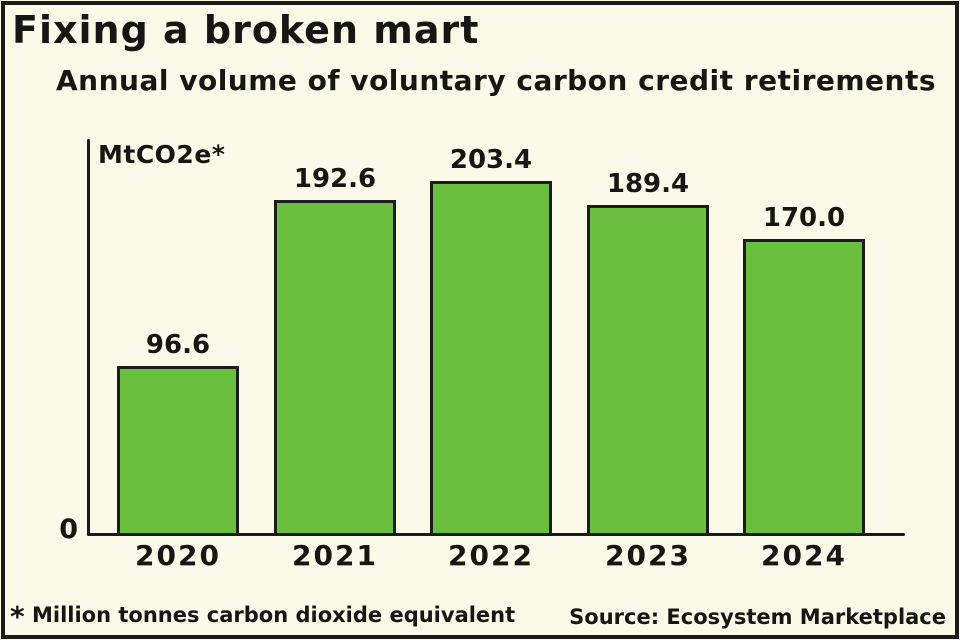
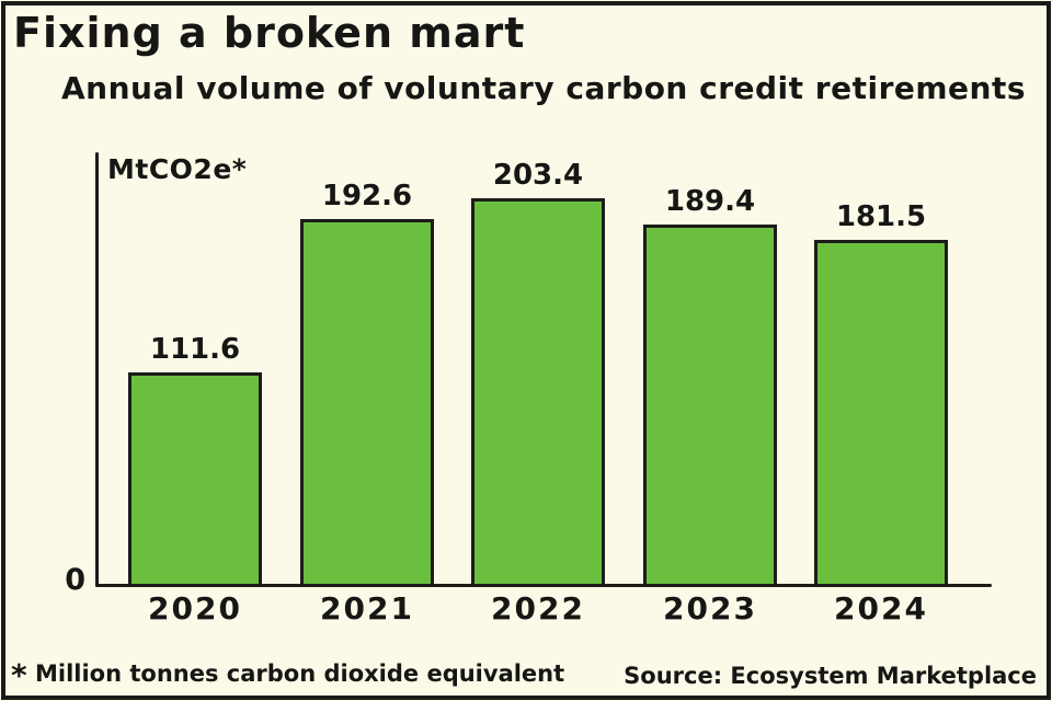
2020: 96.6 -> 111.6
2024: 170.0 -> 181.5
